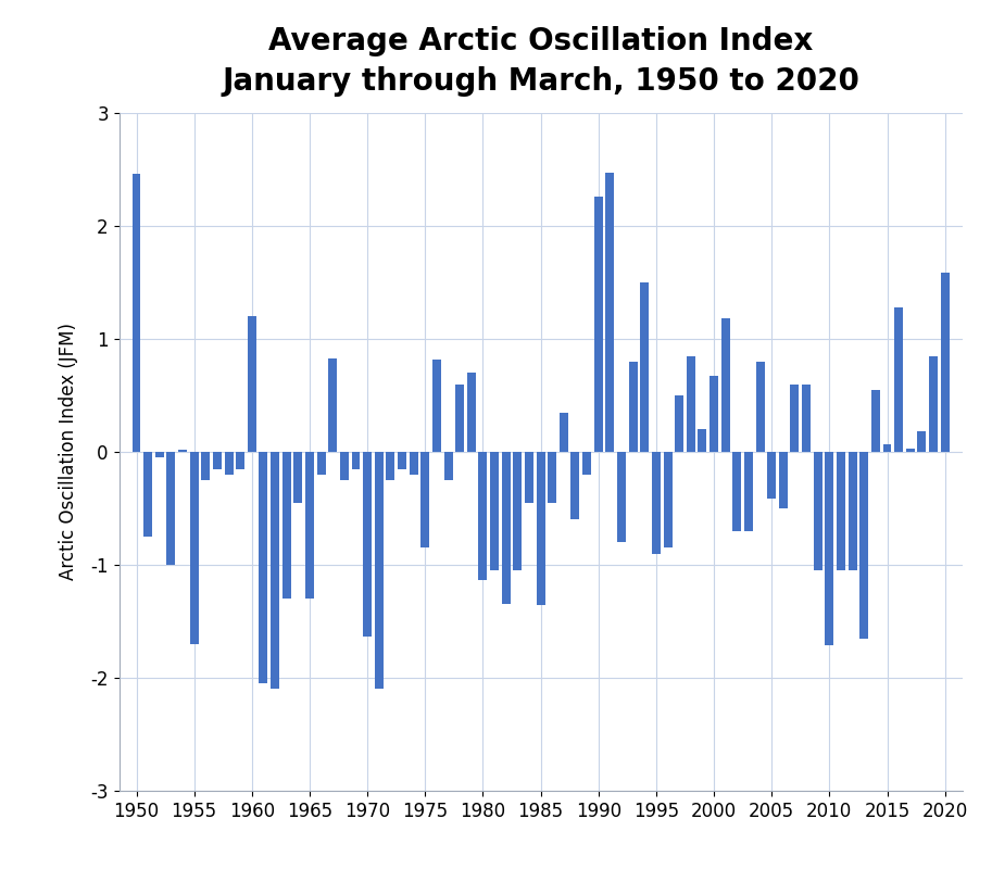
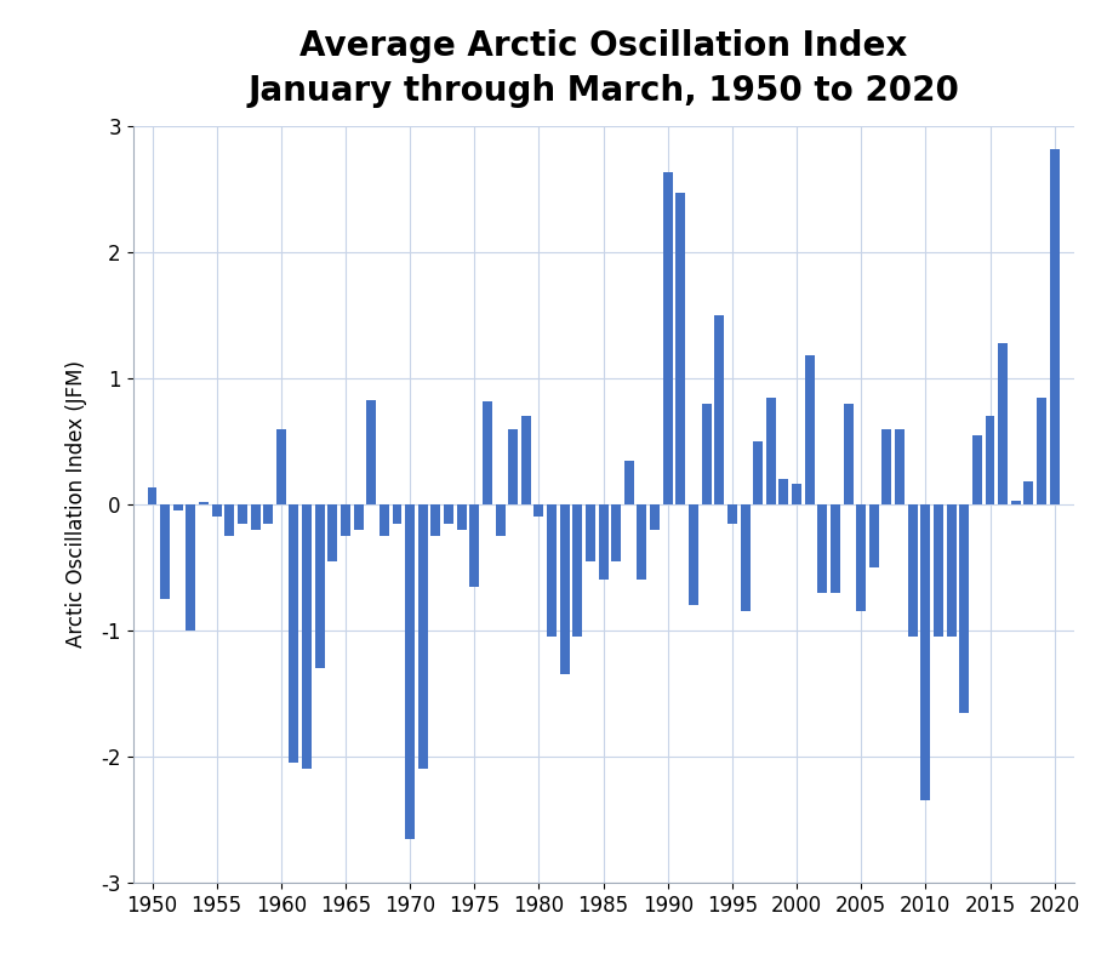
1950: 2.46 -> 0.13
1955: -1.70 -> -0.10
1960: 1.20 -> 0.60
1965: -1.30 -> -0.25
1970: -1.63 -> -2.65
1975: -0.85 -> -0.65
1980: -1.13 -> -0.10
1985: -1.36 -> -0.60
1990: 2.26 -> 2.63
1995: -0.90 -> -0.15
2000: 0.67 -> 0.16
2005: -0.41 -> -0.85
2010: -1.71 -> -2.35
2015: 0.07 -> 0.70
2020: 1.59 -> 2.82
